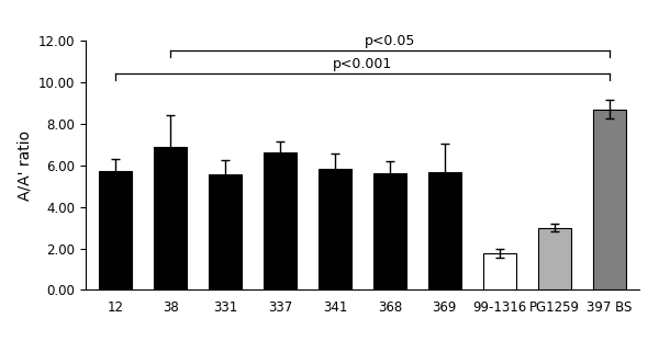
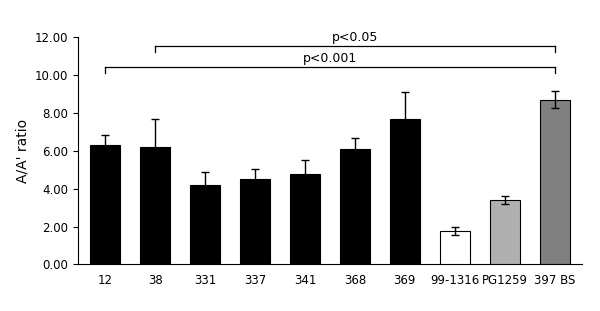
12: 5.8 -> 6.3
38: 6.9 -> 6.2
331: 5.5 -> 4.2
337: 6.6 -> 4.5
341: 5.8 -> 4.8
368: 5.6 -> 6.1
369: 5.7 -> 7.7
PG1259: 3.0 -> 3.4
